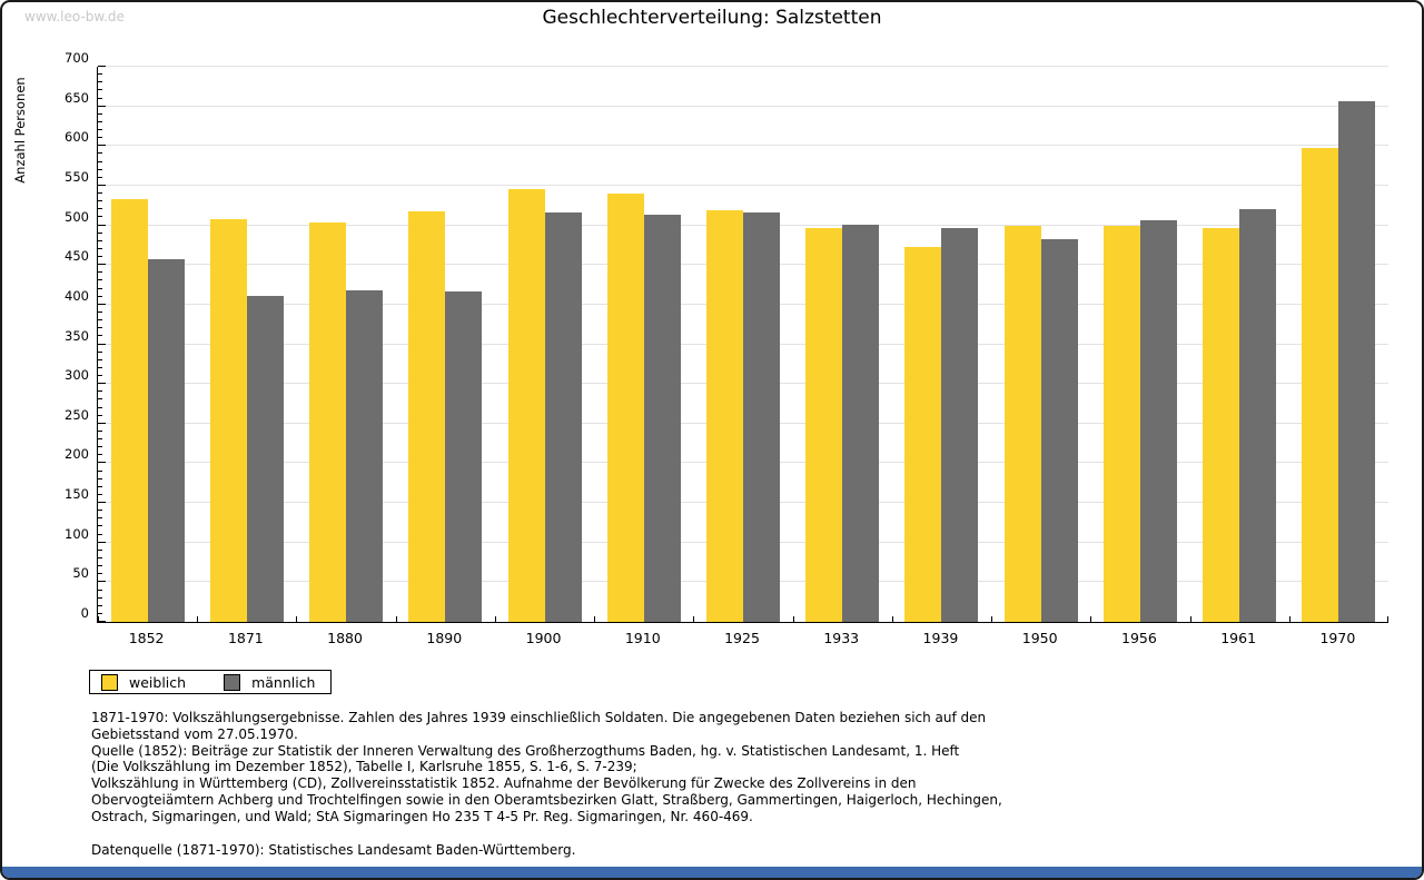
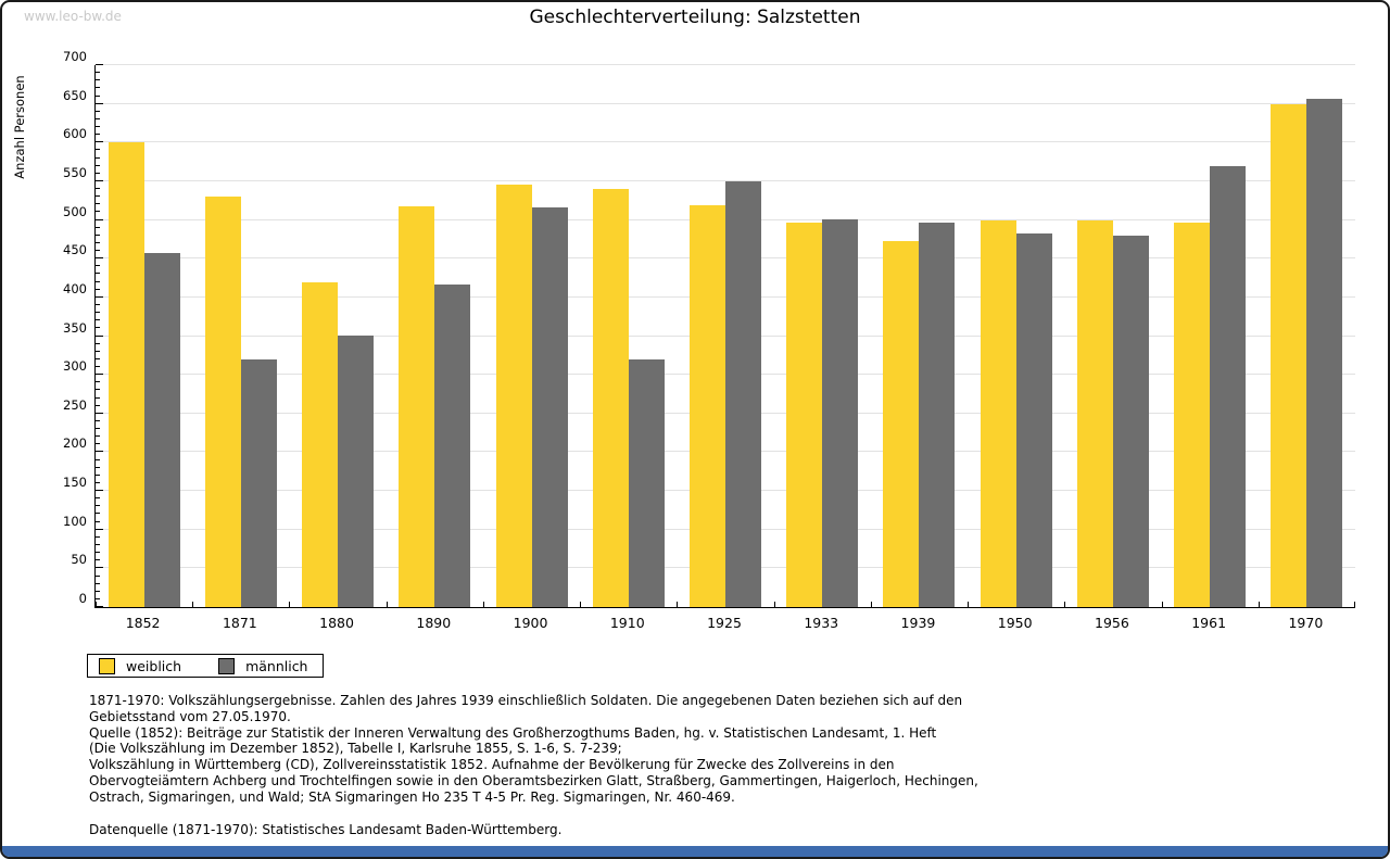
weiblich/1852: 530 -> 600
weiblich/1871: 510 -> 530
männlich/1871: 410 -> 320
weiblich/1880: 500 -> 420
männlich/1880: 420 -> 350
männlich/1910: 510 -> 320
männlich/1925: 520 -> 550
männlich/1956: 510 -> 480
männlich/1961: 520 -> 570
weiblich/1970: 600 -> 650
